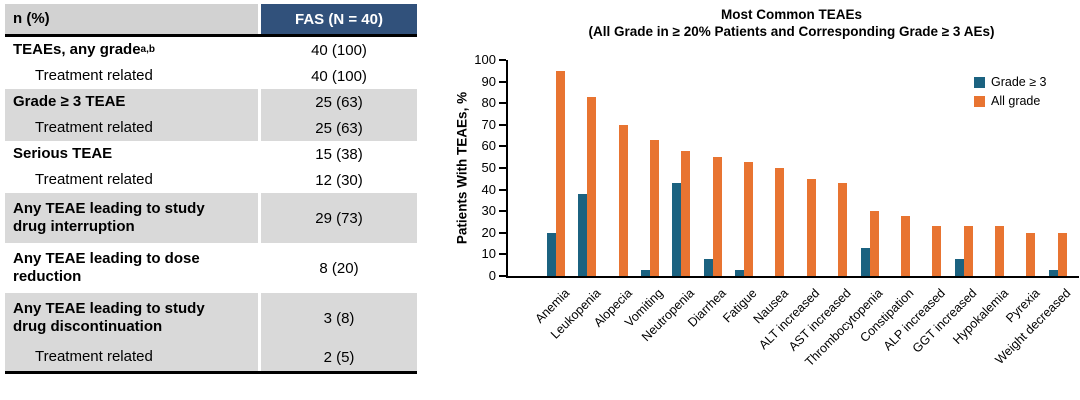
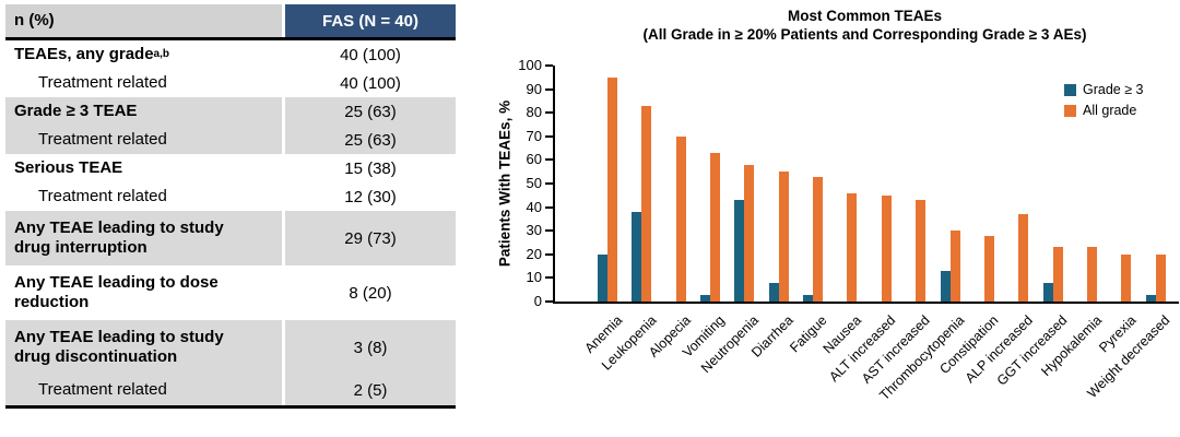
All grade/Nausea: 50 -> 46
All grade/ALP increased: 23 -> 37
